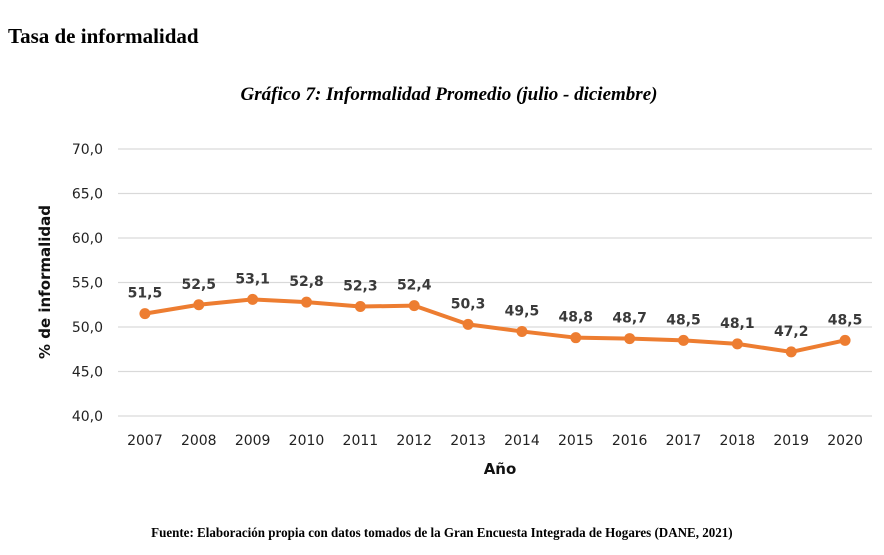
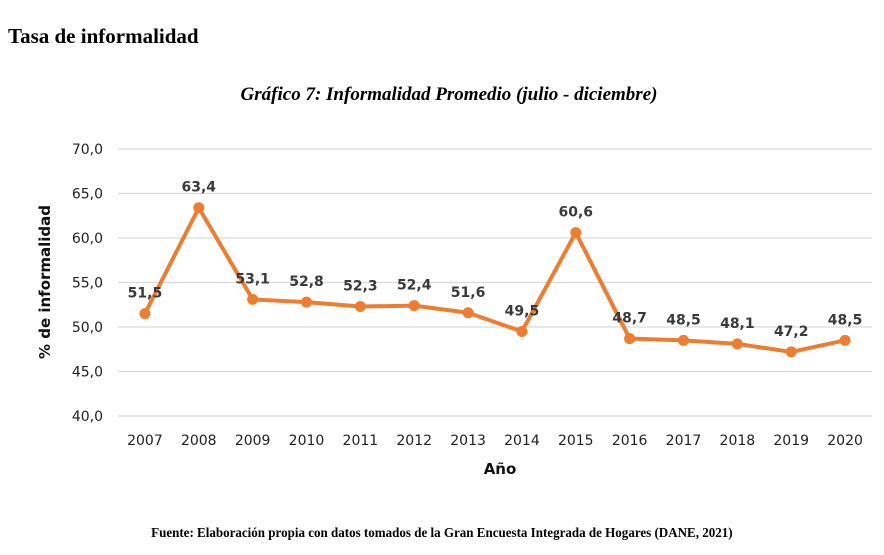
2008: 52,5 -> 63,4
2013: 50,3 -> 51,6
2015: 48,8 -> 60,6
